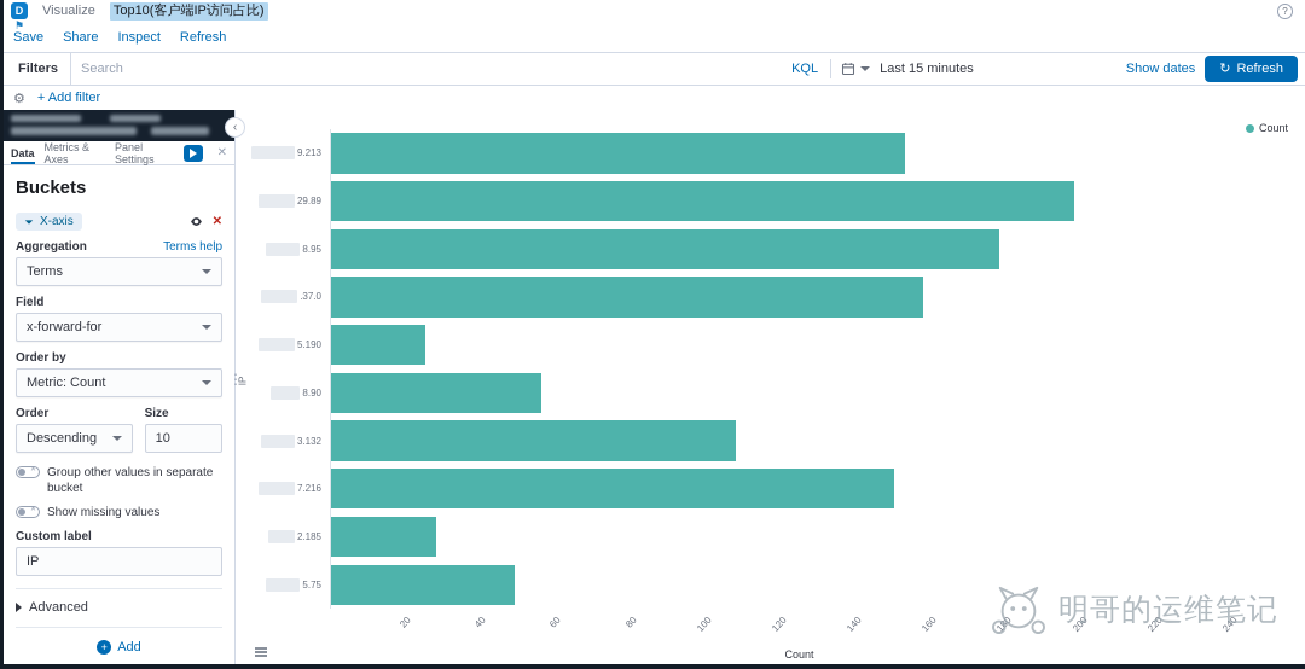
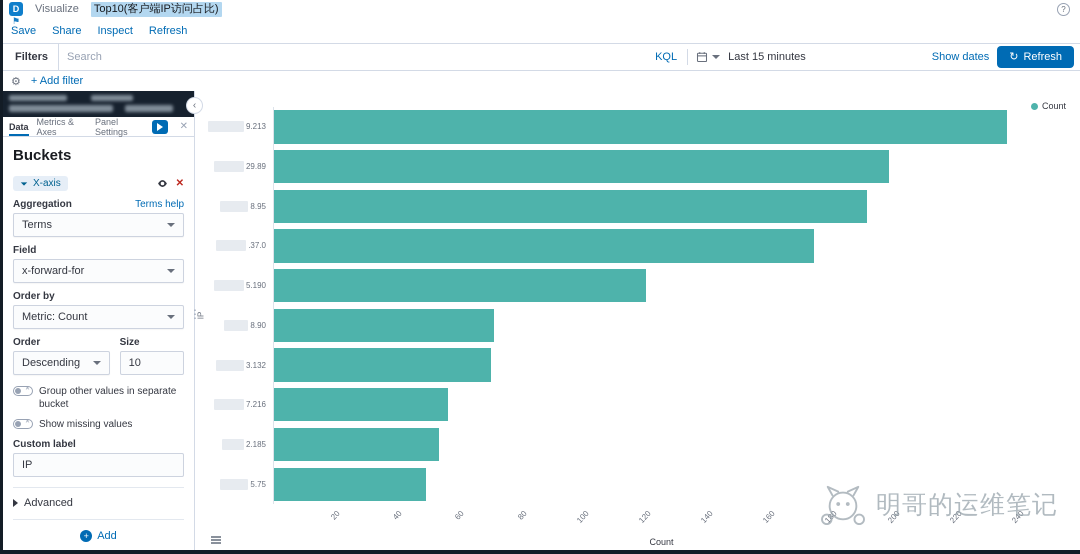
9.213: 153 -> 236
8.95: 178 -> 191
.37.0: 158 -> 174
5.190: 25 -> 120
8.90: 56 -> 71
3.132: 108 -> 70
7.216: 150 -> 56
2.185: 28 -> 53
